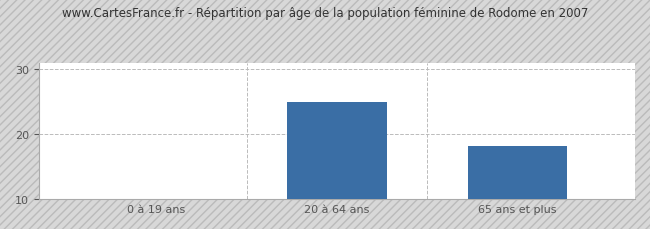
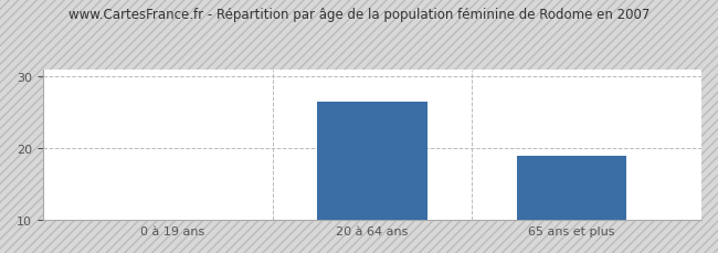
20 à 64 ans: 25.0 -> 26.5
65 ans et plus: 18.2 -> 19.0
